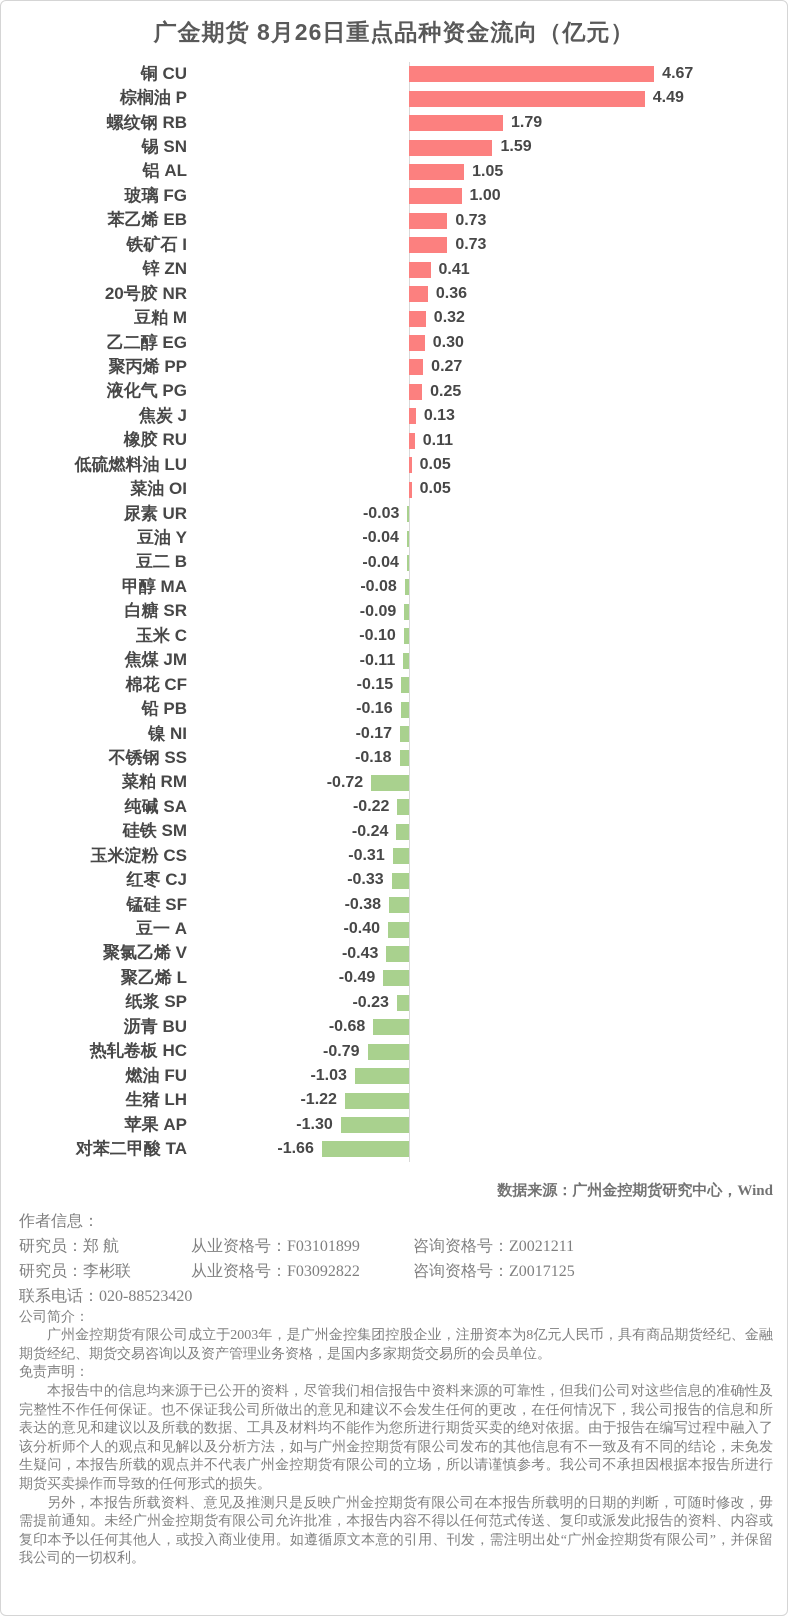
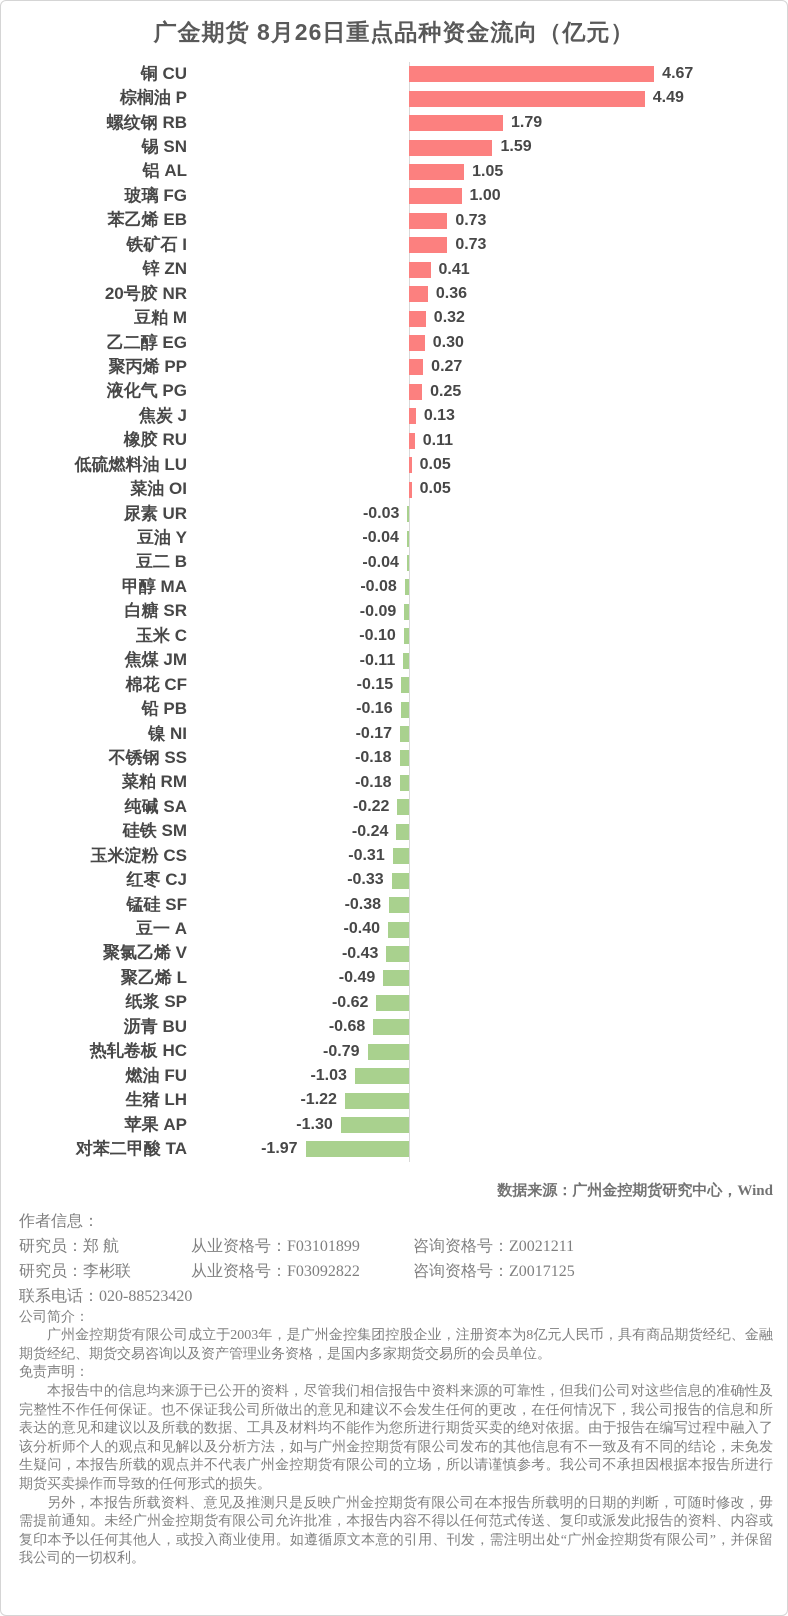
菜粕 RM: -0.72 -> -0.18
纸浆 SP: -0.23 -> -0.62
对苯二甲酸 TA: -1.66 -> -1.97
